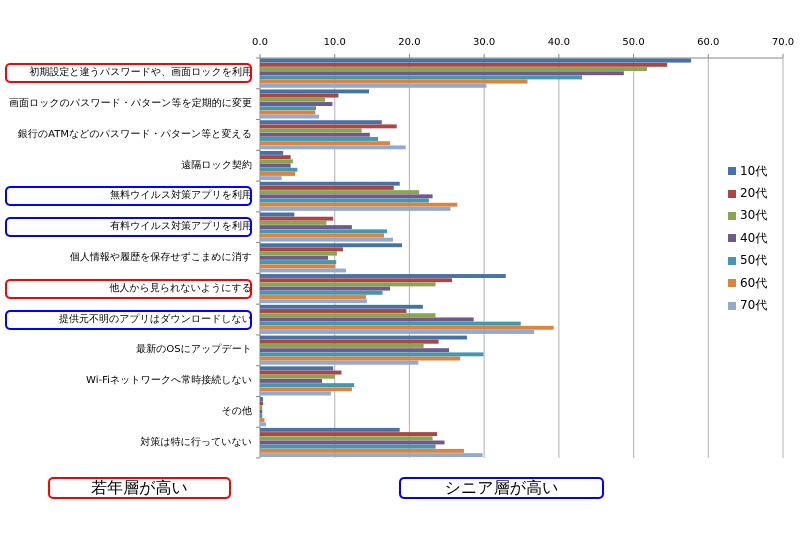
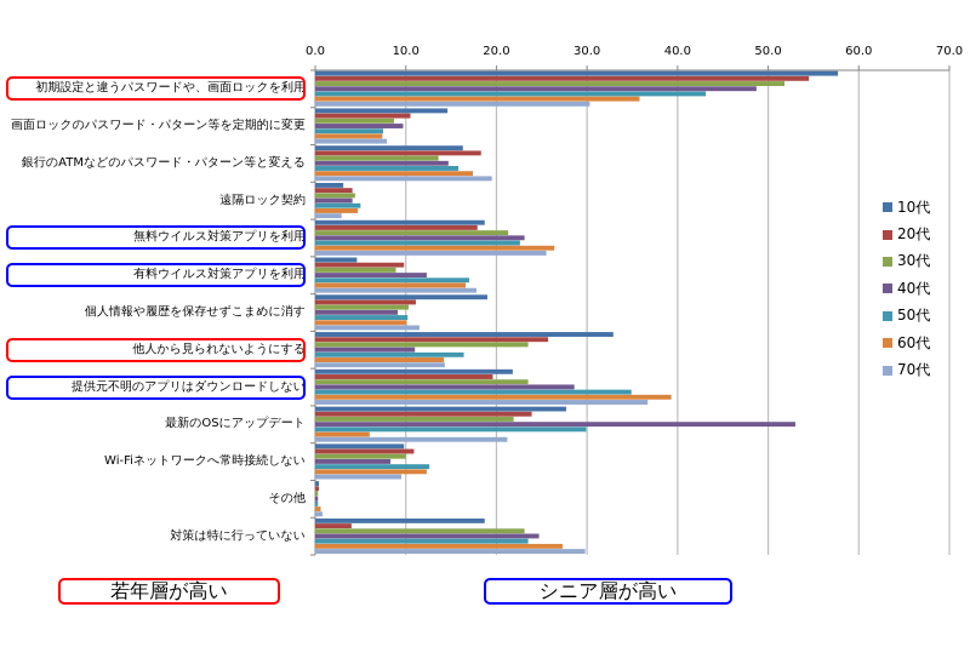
40代/他人から見られないようにする: 17 -> 11
40代/最新のOSにアップデート: 25 -> 53
60代/最新のOSにアップデート: 27 -> 6
20代/対策は特に行っていない: 24 -> 4
